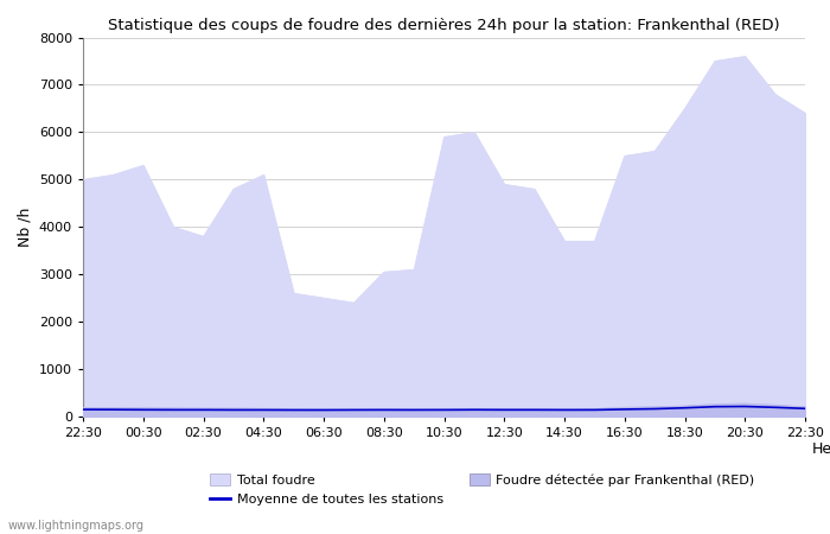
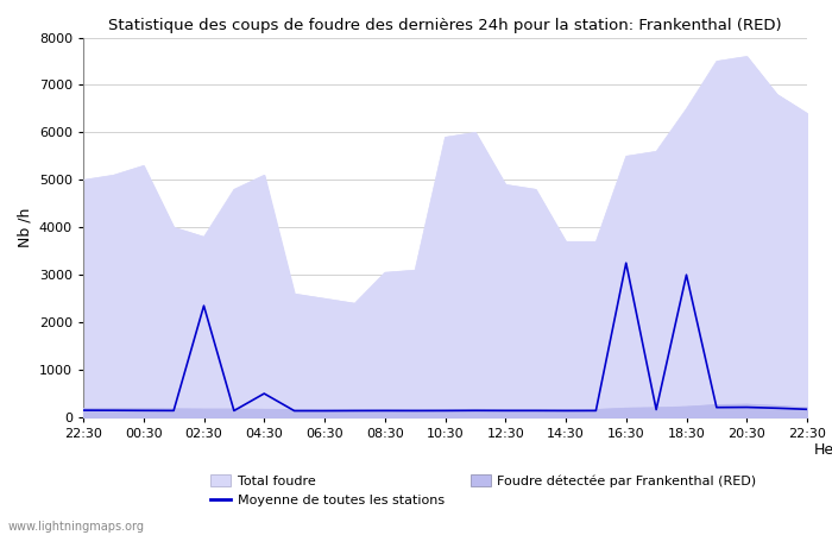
Moyenne de toutes les stations/02:30: 140 -> 2350
Moyenne de toutes les stations/04:30: 140 -> 500
Moyenne de toutes les stations/16:30: 150 -> 3250
Moyenne de toutes les stations/18:30: 180 -> 3000
